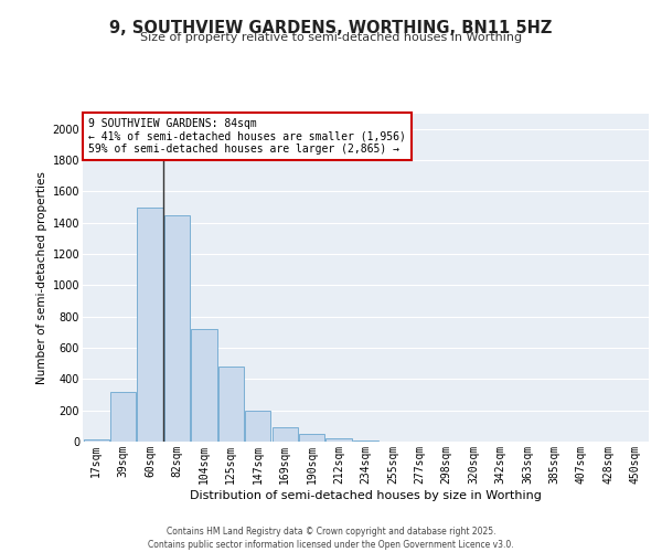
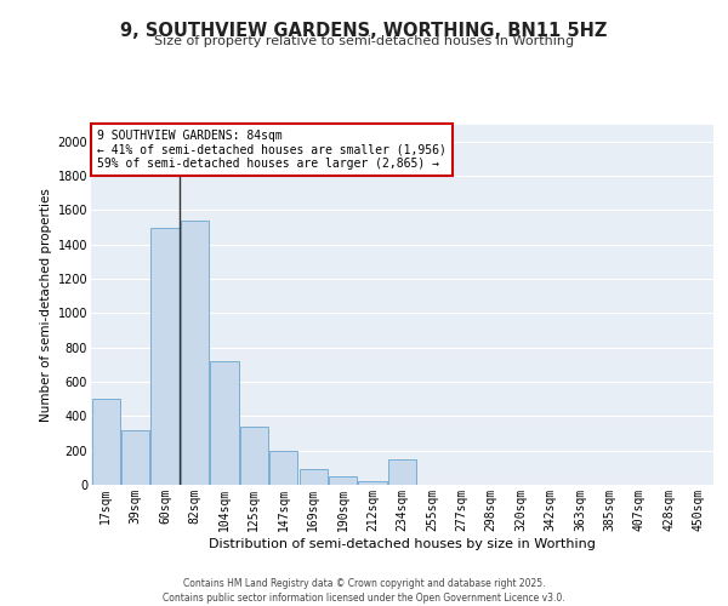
17sqm: 20 -> 500
82sqm: 1450 -> 1540
125sqm: 480 -> 340
234sqm: 10 -> 150
